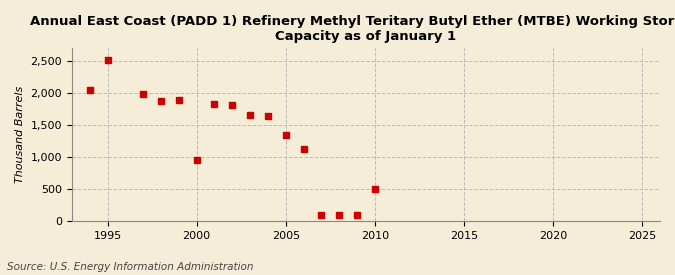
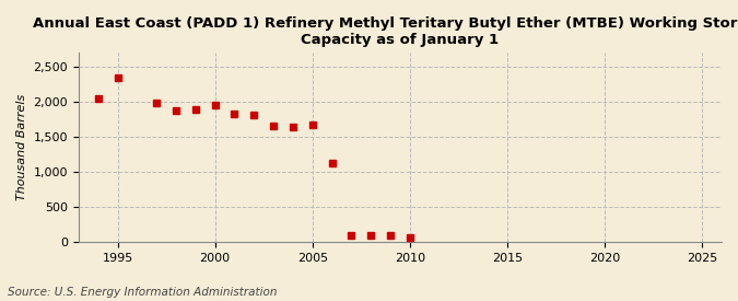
1995: 2,520 -> 2,340
2000: 960 -> 1,950
2005: 1,340 -> 1,670
2010: 500 -> 60
